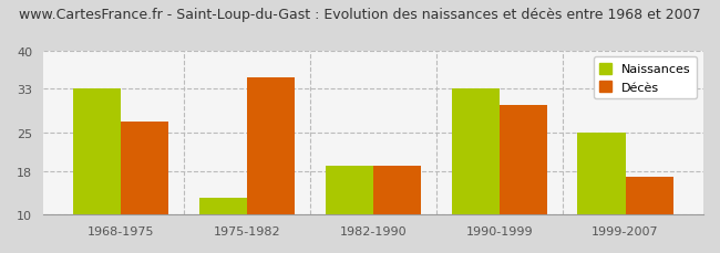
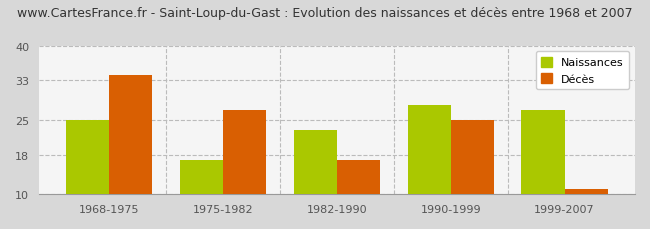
Naissances/1968-1975: 33 -> 25
Décès/1968-1975: 27 -> 34
Naissances/1975-1982: 13 -> 17
Décès/1975-1982: 35 -> 27
Naissances/1982-1990: 19 -> 23
Décès/1982-1990: 19 -> 17
Naissances/1990-1999: 33 -> 28
Décès/1990-1999: 30 -> 25
Naissances/1999-2007: 25 -> 27
Décès/1999-2007: 17 -> 11
